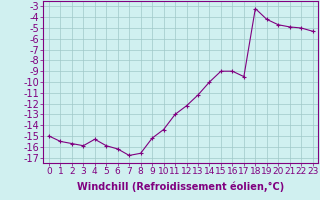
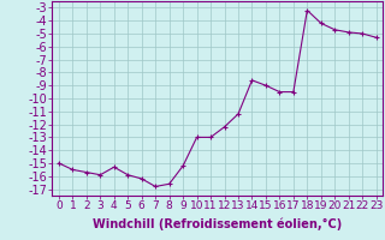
10: -14.4 -> -13.0
14: -10.0 -> -8.6
16: -9.0 -> -9.5
